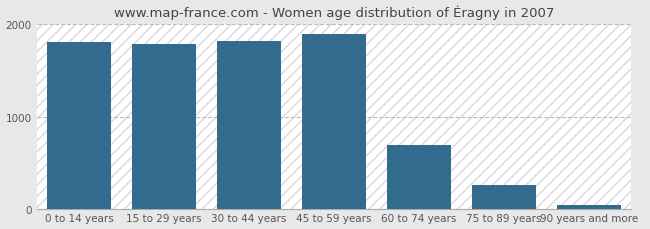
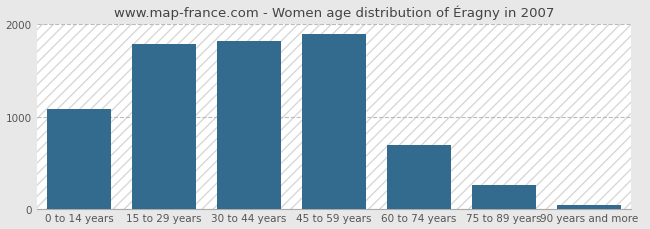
0 to 14 years: 1810 -> 1080
